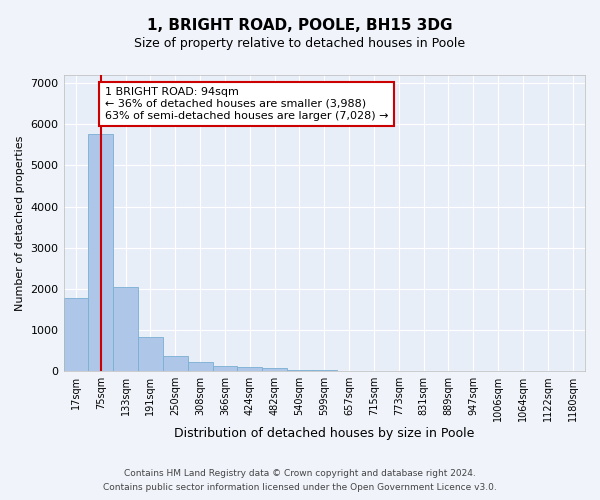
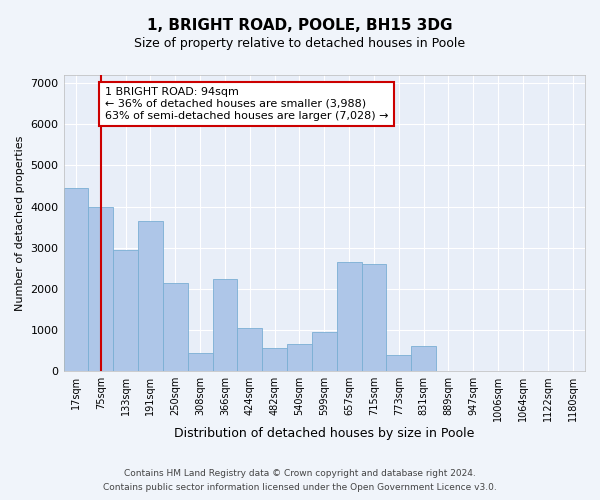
17sqm: 1780 -> 4450
75sqm: 5760 -> 4000
133sqm: 2050 -> 2950
191sqm: 830 -> 3650
250sqm: 370 -> 2150
308sqm: 230 -> 450
366sqm: 130 -> 2250
424sqm: 90 -> 1050
482sqm: 80 -> 550
540sqm: 30 -> 650
599sqm: 20 -> 950
657sqm: 10 -> 2650
715sqm: 0 -> 2600
773sqm: 0 -> 400
831sqm: 0 -> 600
